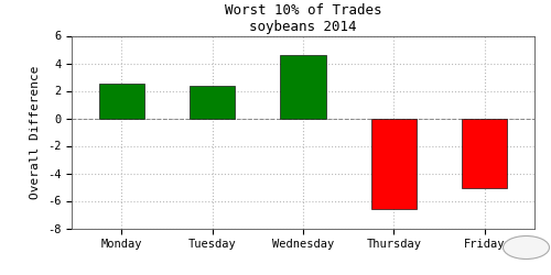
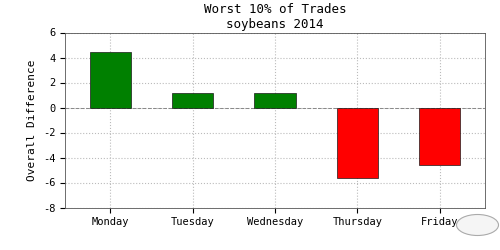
Monday: 2.5 -> 4.4
Tuesday: 2.4 -> 1.2
Wednesday: 4.6 -> 1.2
Thursday: -6.6 -> -5.6
Friday: -5.1 -> -4.6
